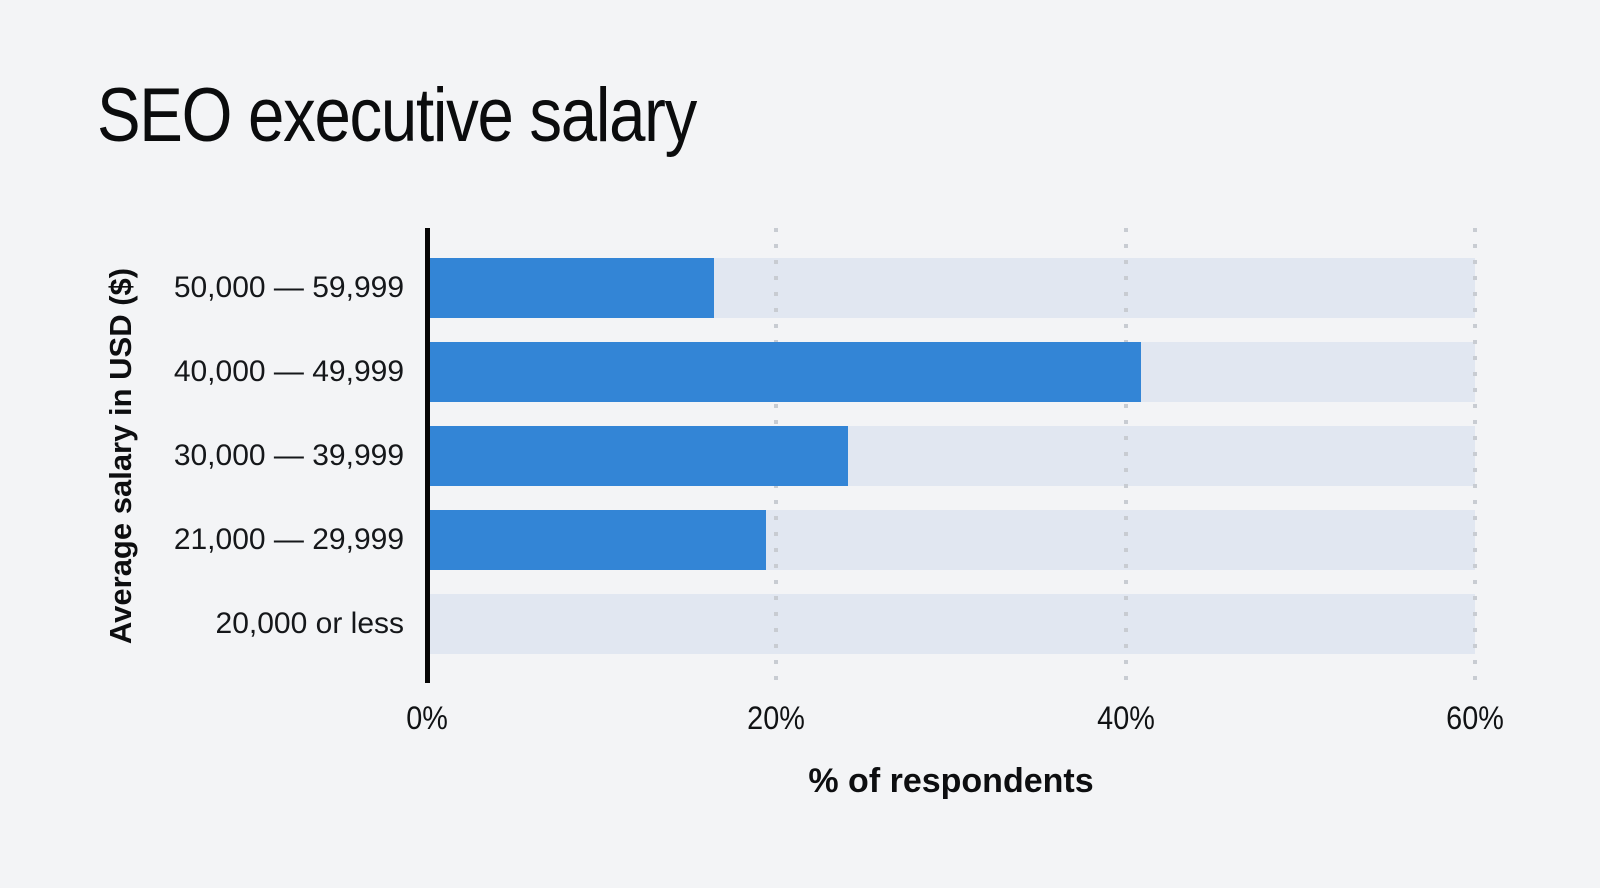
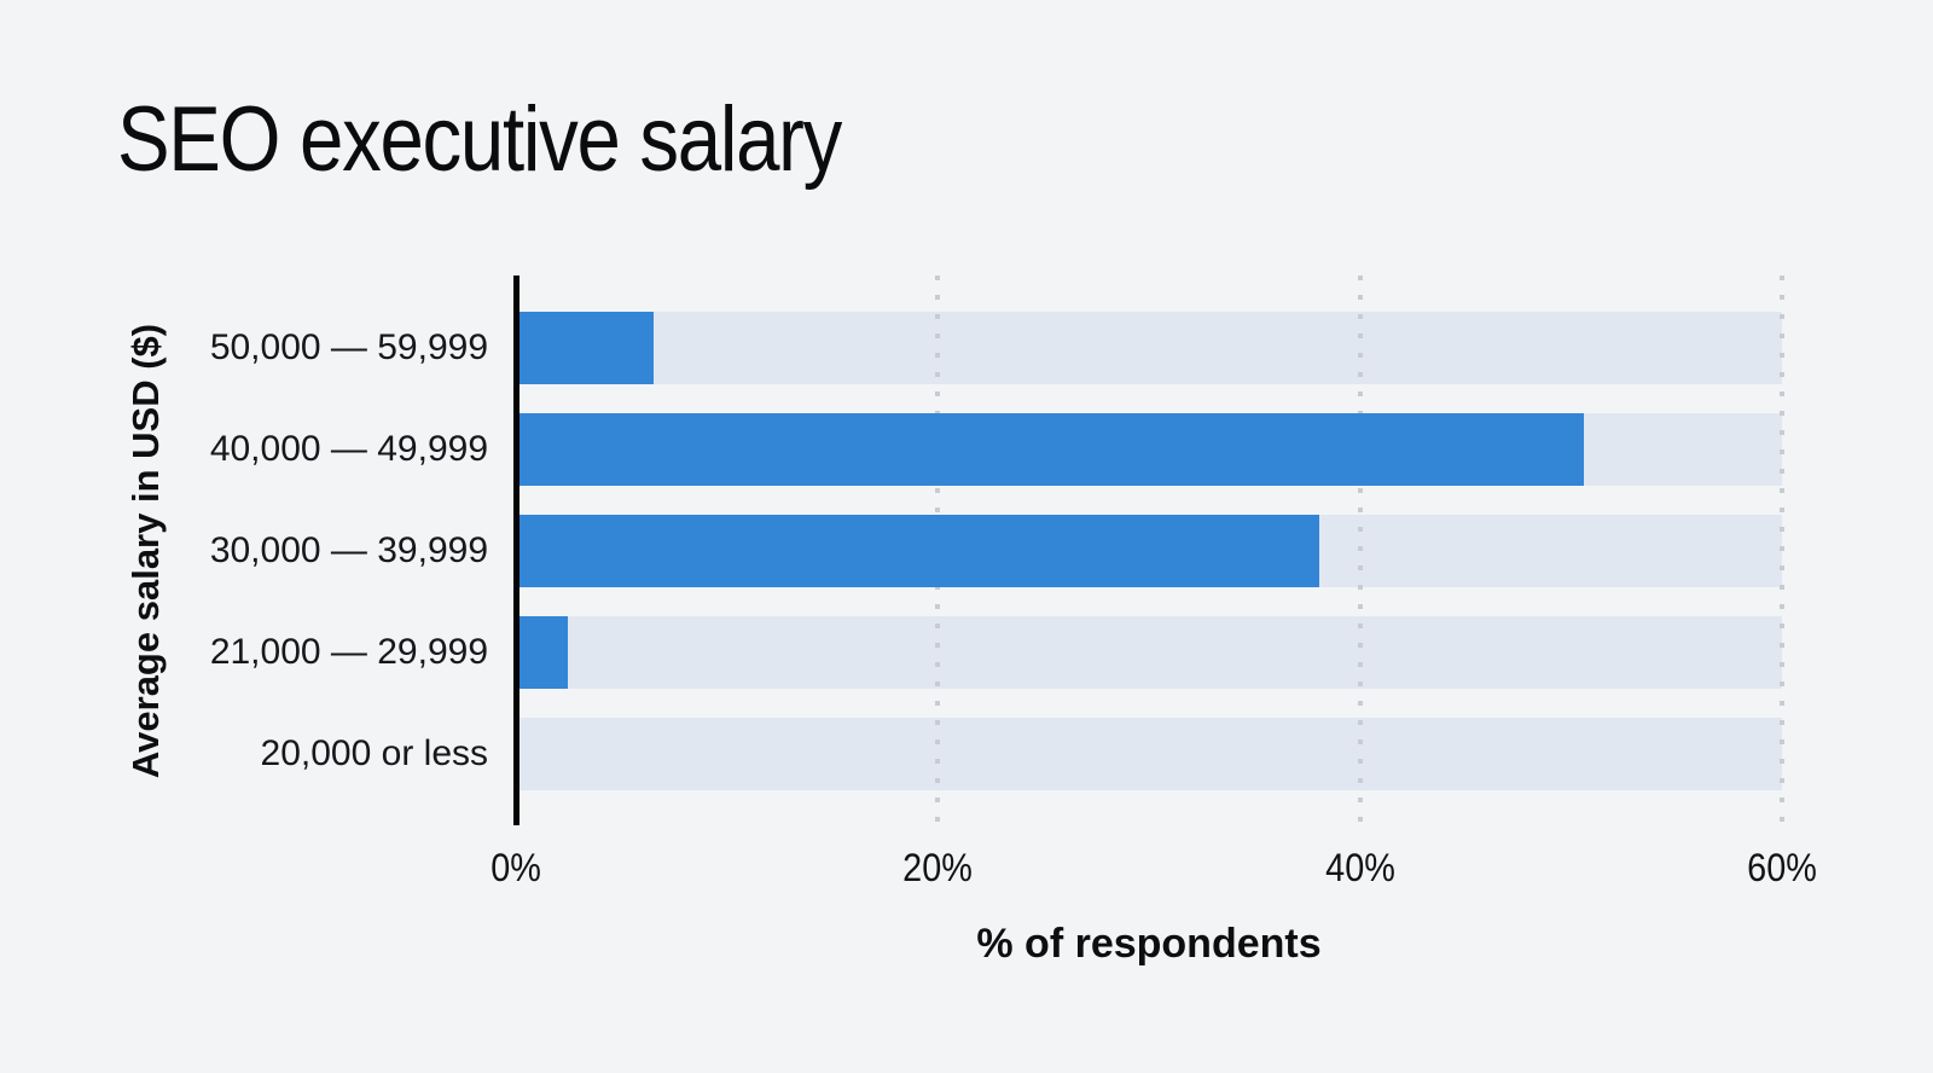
50,000 — 59,999: 16.3% -> 6.4%
40,000 — 49,999: 40.8% -> 50.6%
30,000 — 39,999: 24.0% -> 38.0%
21,000 — 29,999: 19.3% -> 2.3%
